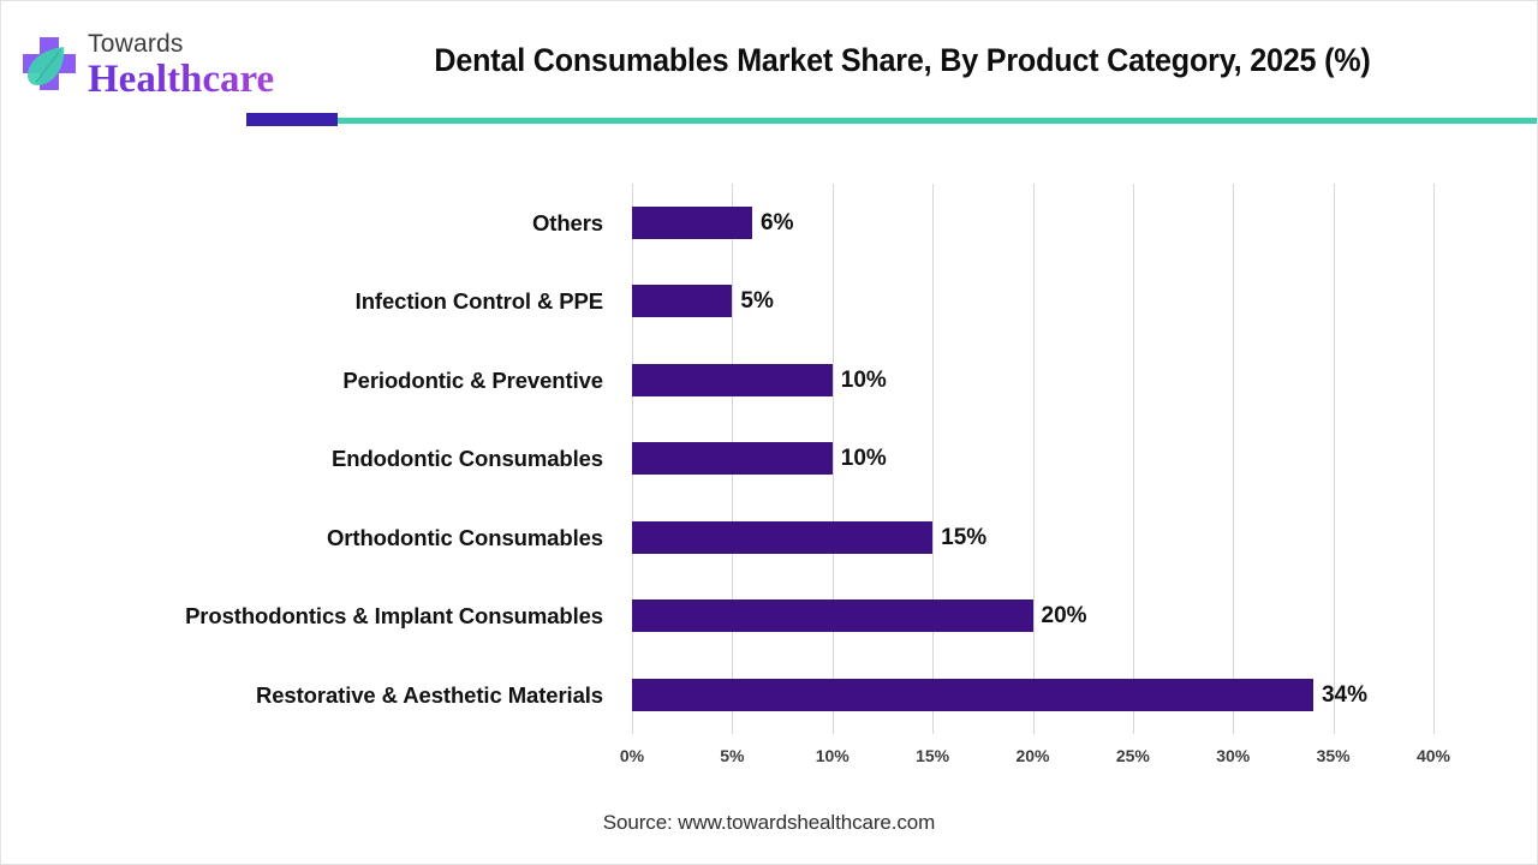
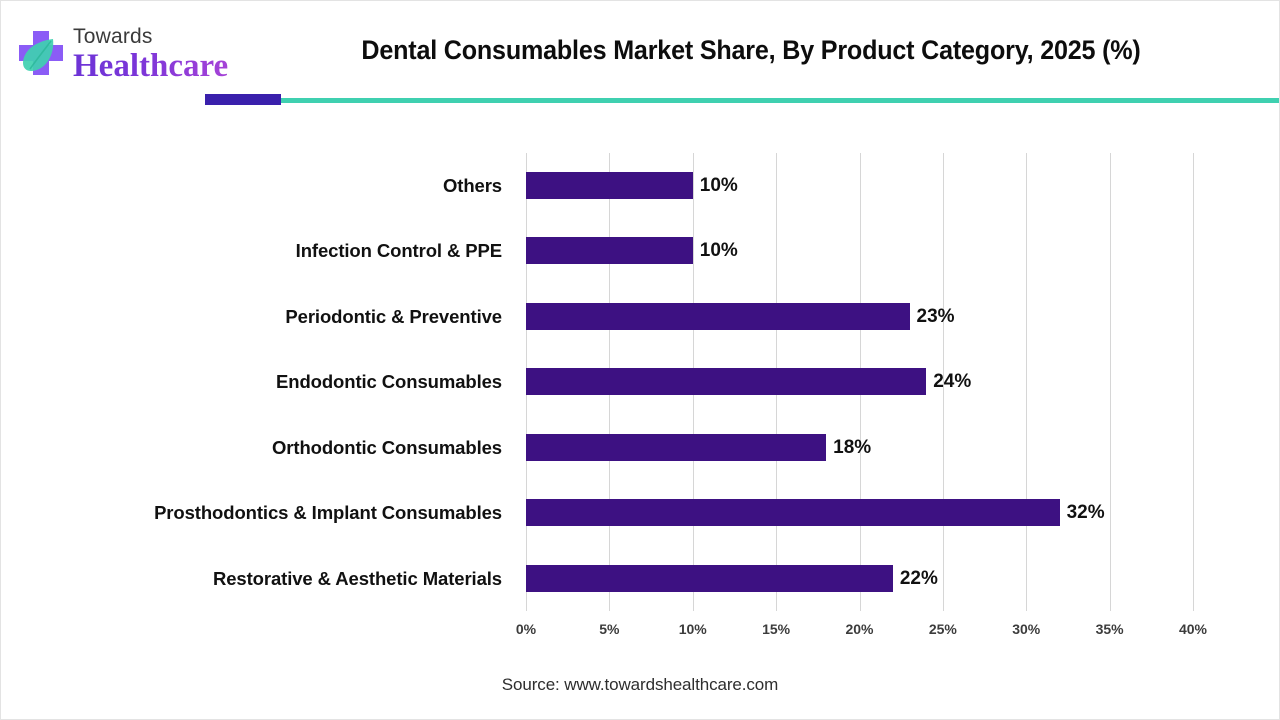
Others: 6% -> 10%
Infection Control & PPE: 5% -> 10%
Periodontic & Preventive: 10% -> 23%
Endodontic Consumables: 10% -> 24%
Orthodontic Consumables: 15% -> 18%
Prosthodontics & Implant Consumables: 20% -> 32%
Restorative & Aesthetic Materials: 34% -> 22%
